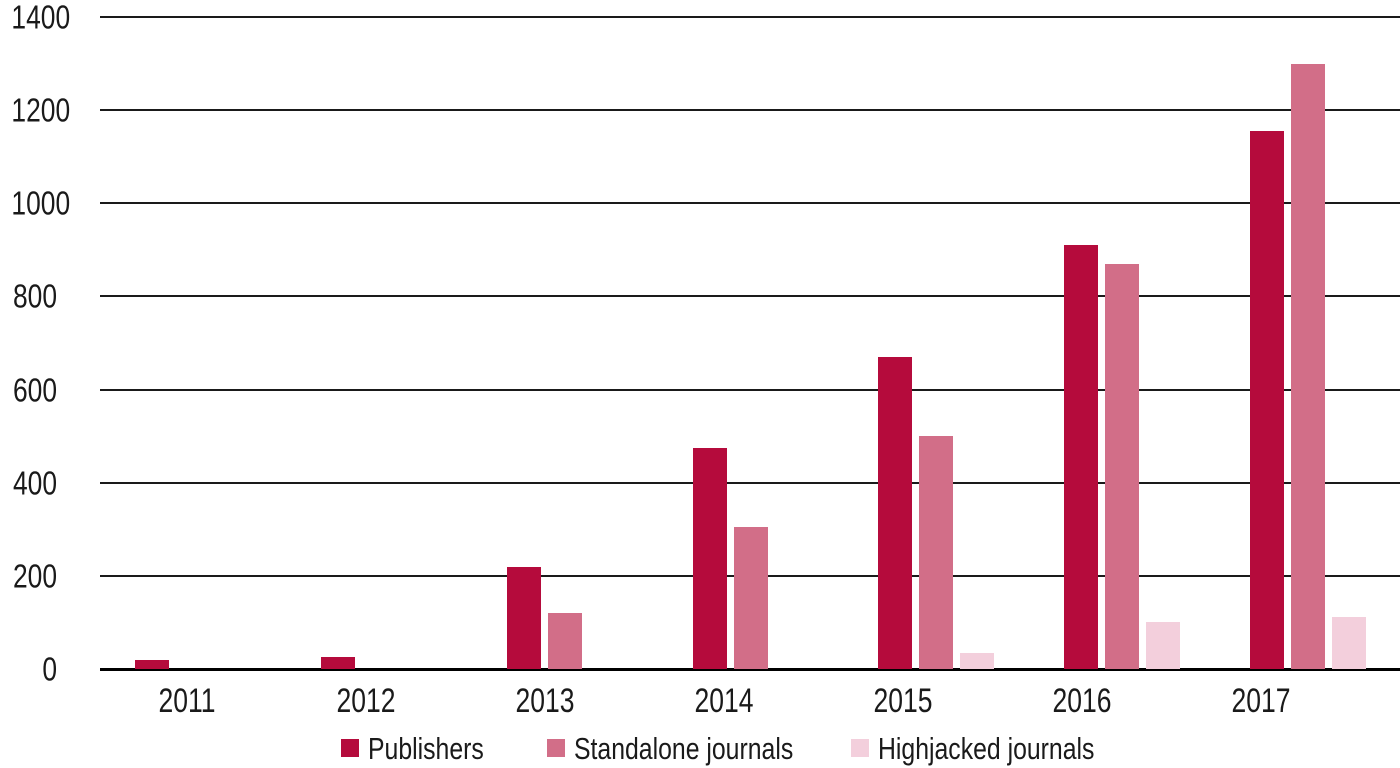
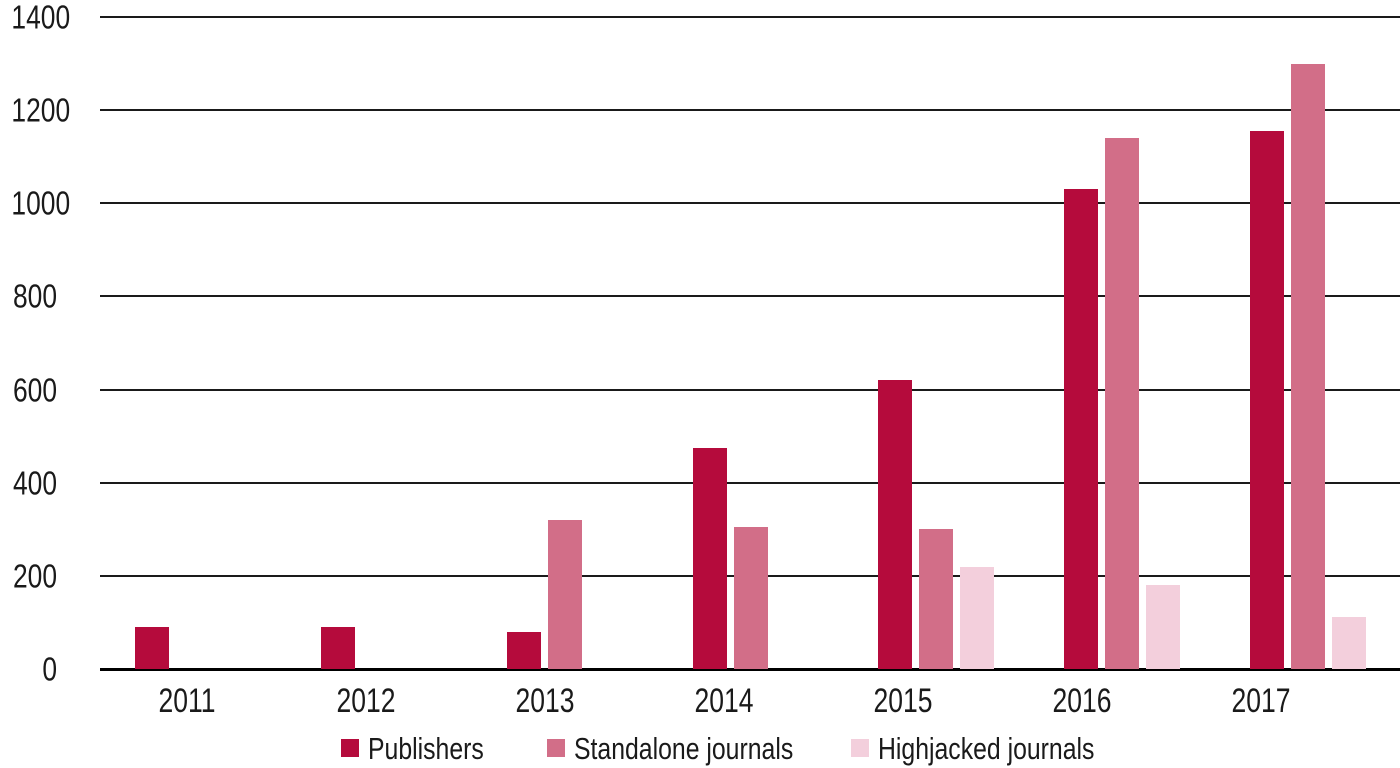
Publishers/2011: 20 -> 90
Publishers/2012: 20 -> 90
Publishers/2013: 220 -> 80
Standalone journals/2013: 120 -> 320
Publishers/2015: 670 -> 620
Standalone journals/2015: 500 -> 300
Highjacked journals/2015: 40 -> 220
Publishers/2016: 910 -> 1030
Standalone journals/2016: 870 -> 1140
Highjacked journals/2016: 100 -> 180
